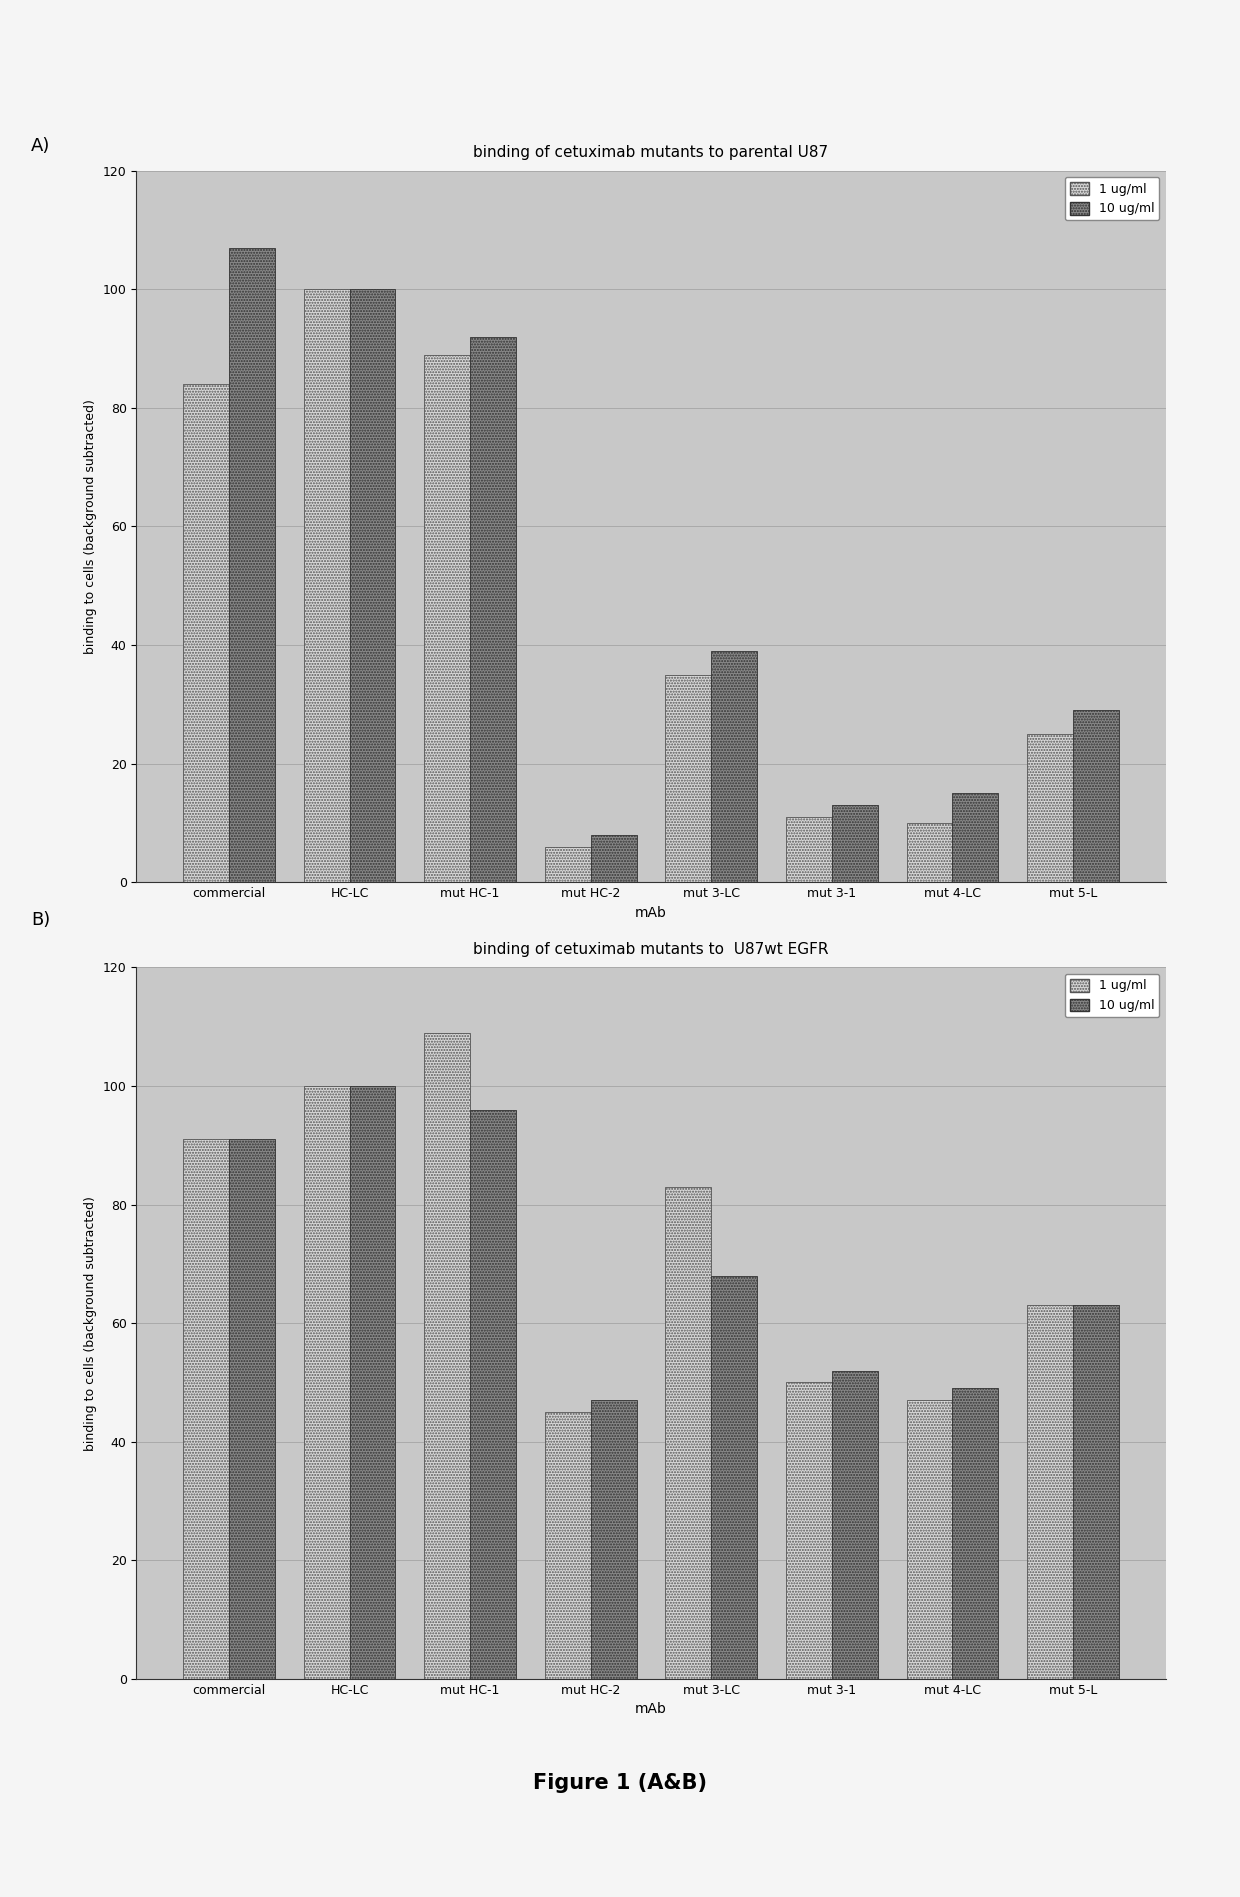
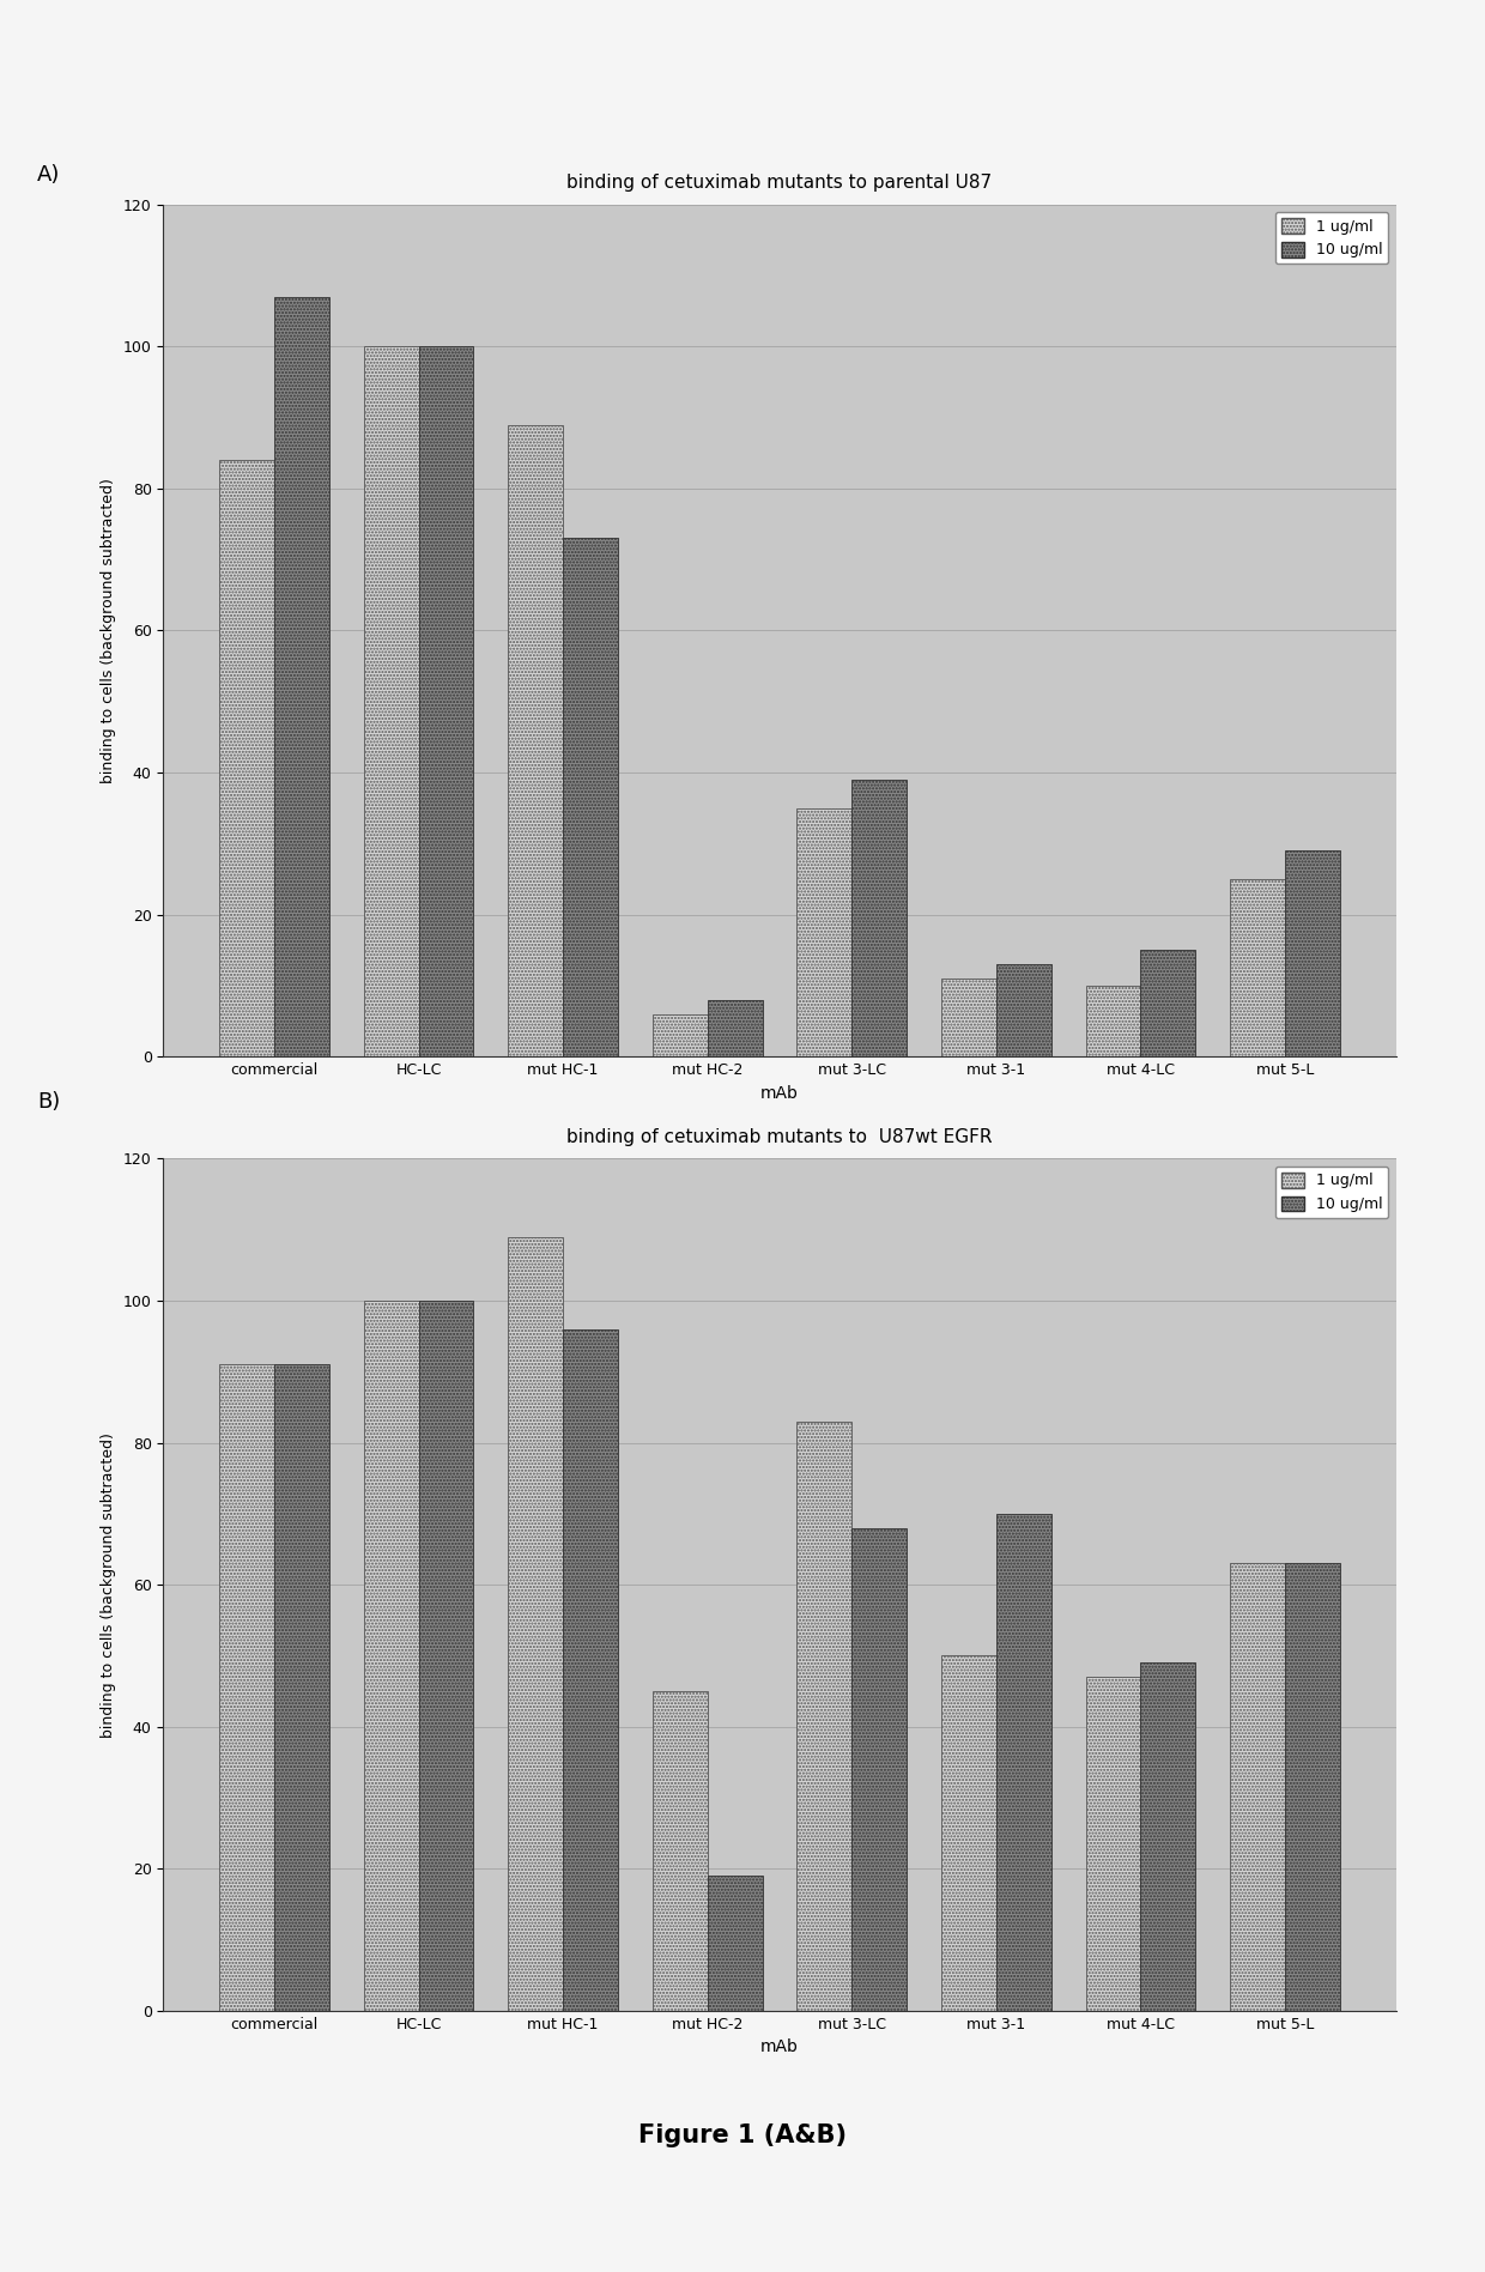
binding of cetuximab mutants to parental U87/10 ug/ml/mut HC-1: 92 -> 73
binding of cetuximab mutants to U87wt EGFR/10 ug/ml/mut HC-2: 47 -> 19
binding of cetuximab mutants to U87wt EGFR/10 ug/ml/mut 3-1: 52 -> 70
